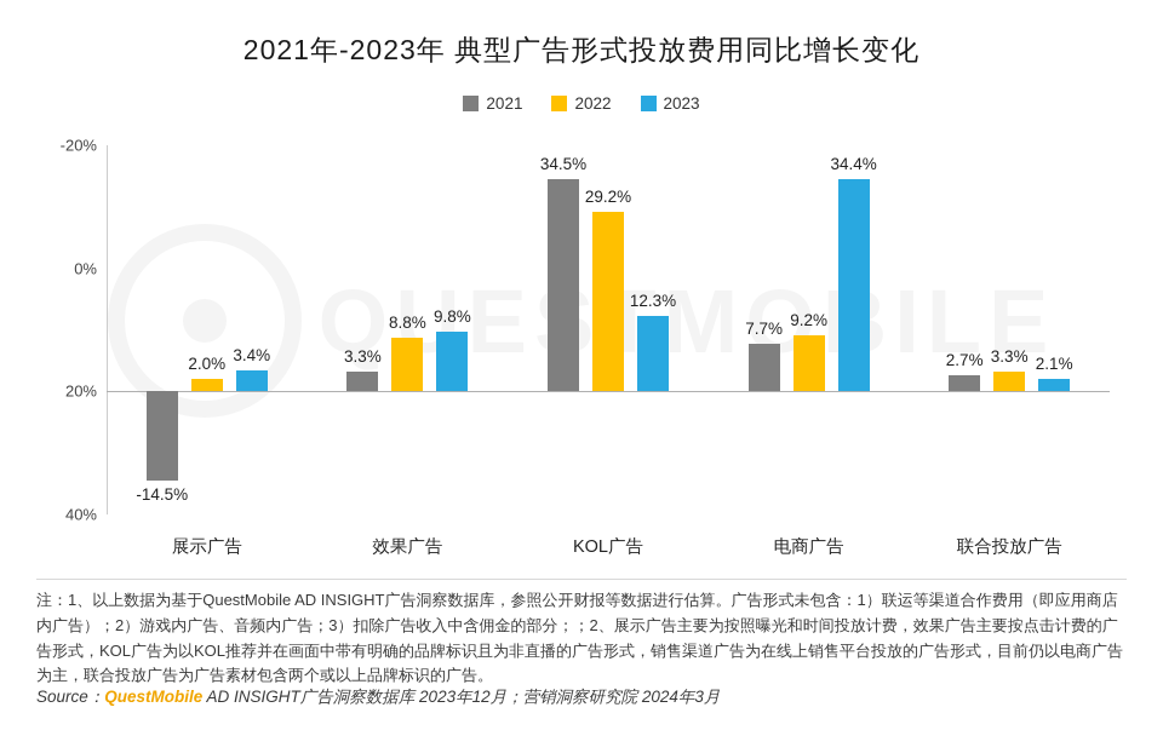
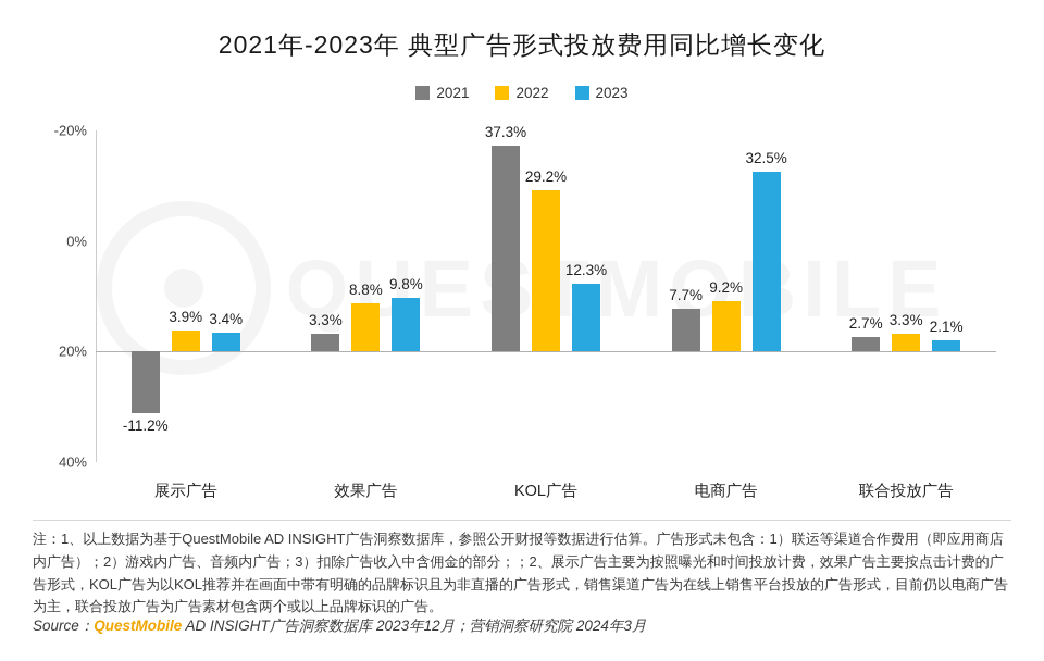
2021/展示广告: -14.5% -> -11.2%
2022/展示广告: 2.0% -> 3.9%
2021/KOL广告: 34.5% -> 37.3%
2023/电商广告: 34.4% -> 32.5%
